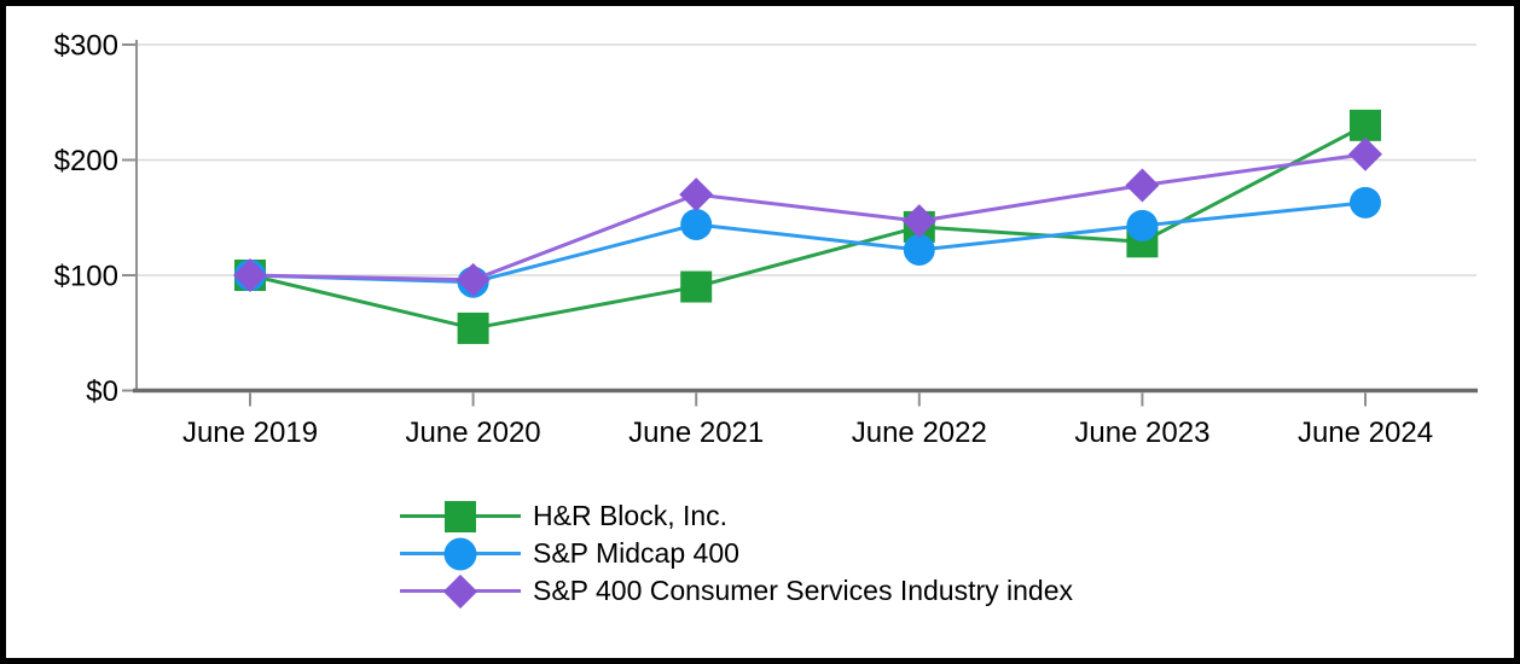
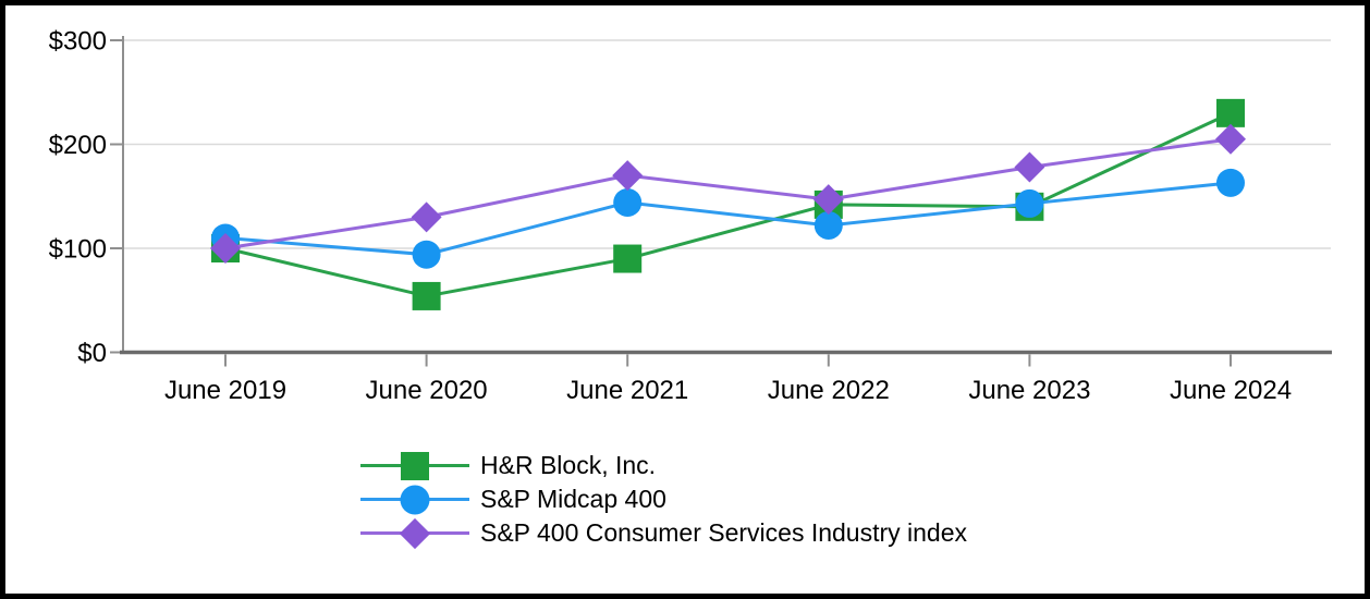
S&P Midcap 400/June 2019: $100 -> $110
S&P 400 Consumer Services Industry index/June 2020: $100 -> $130
H&R Block, Inc./June 2023: $130 -> $140
